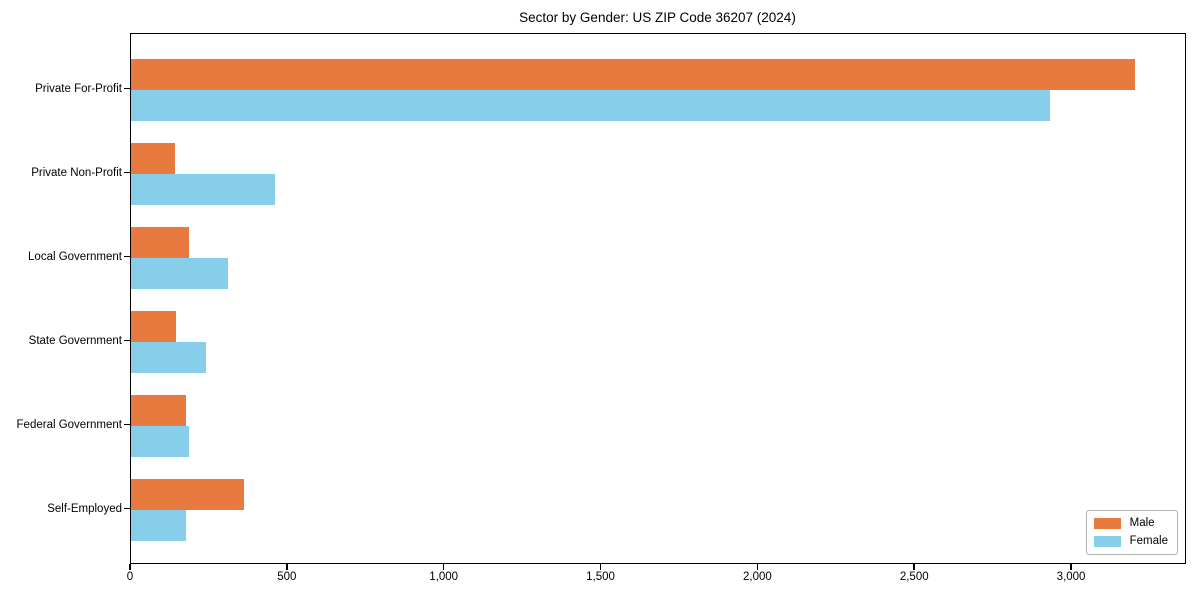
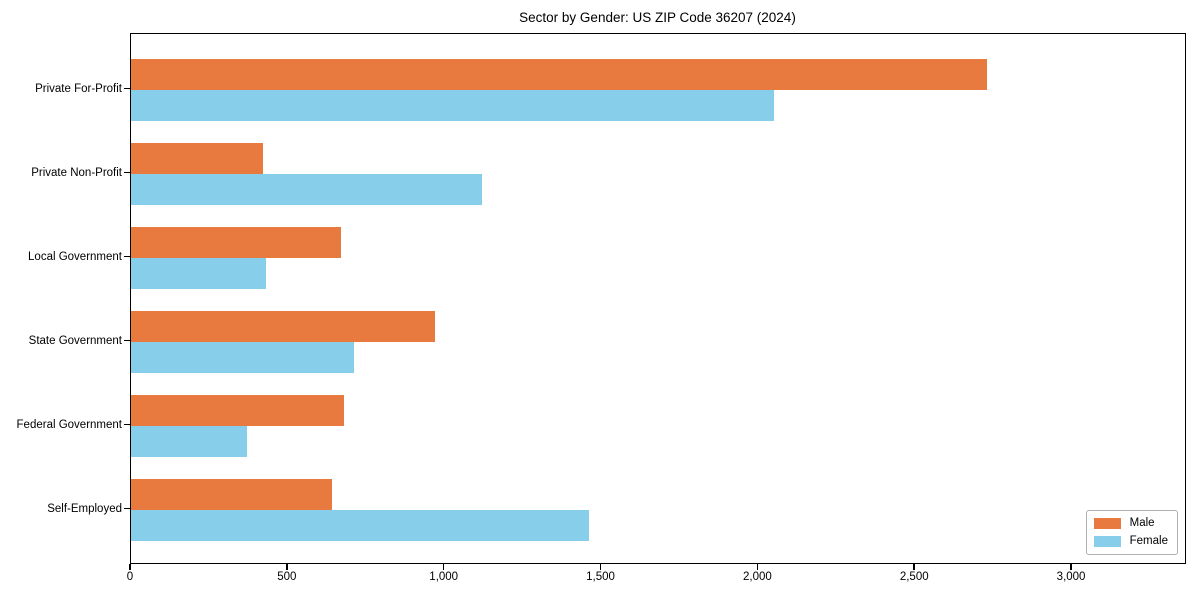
Male/Private For-Profit: 3200 -> 2730
Female/Private For-Profit: 2930 -> 2050
Male/Private Non-Profit: 140 -> 420
Female/Private Non-Profit: 460 -> 1120
Male/Local Government: 180 -> 670
Female/Local Government: 310 -> 430
Male/State Government: 140 -> 970
Female/State Government: 240 -> 710
Male/Federal Government: 180 -> 680
Female/Federal Government: 180 -> 370
Male/Self-Employed: 360 -> 640
Female/Self-Employed: 180 -> 1460
